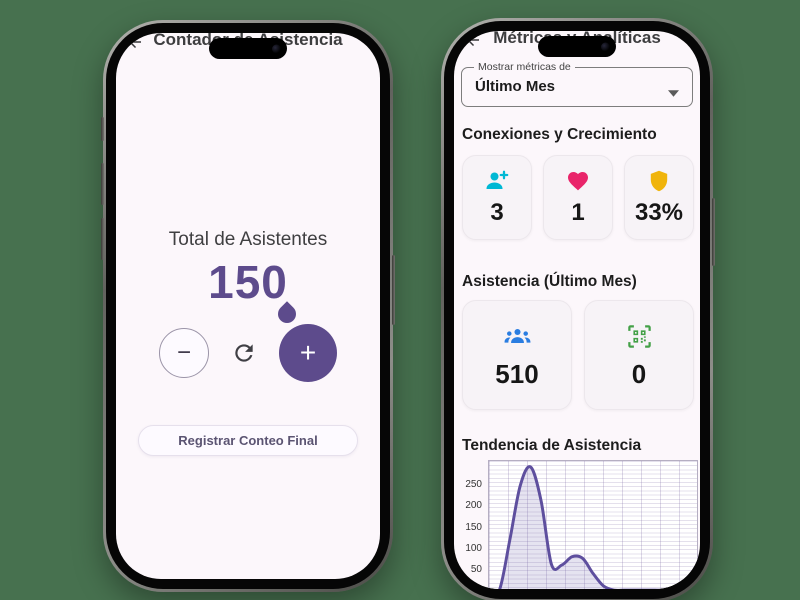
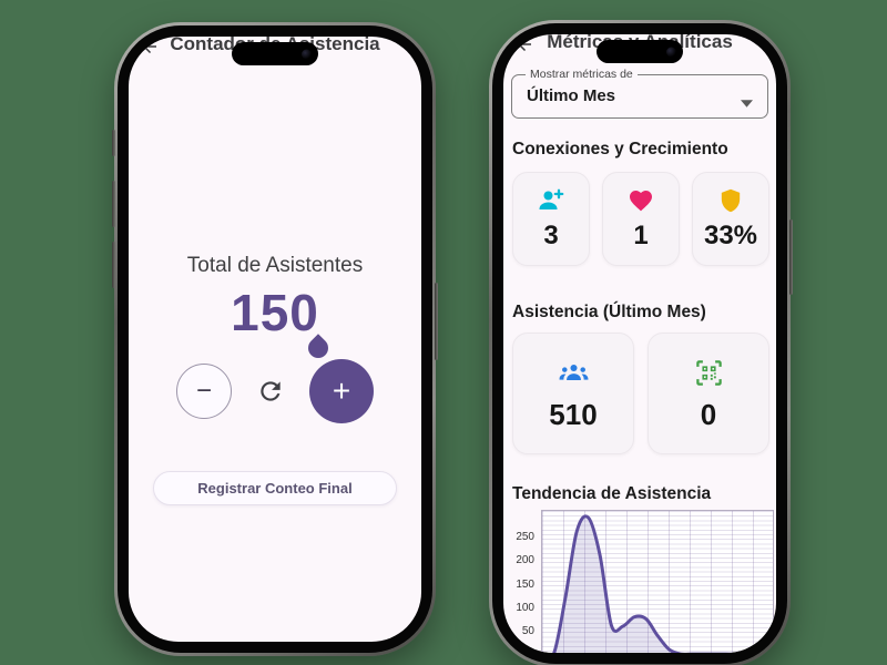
3: 250 -> 260
